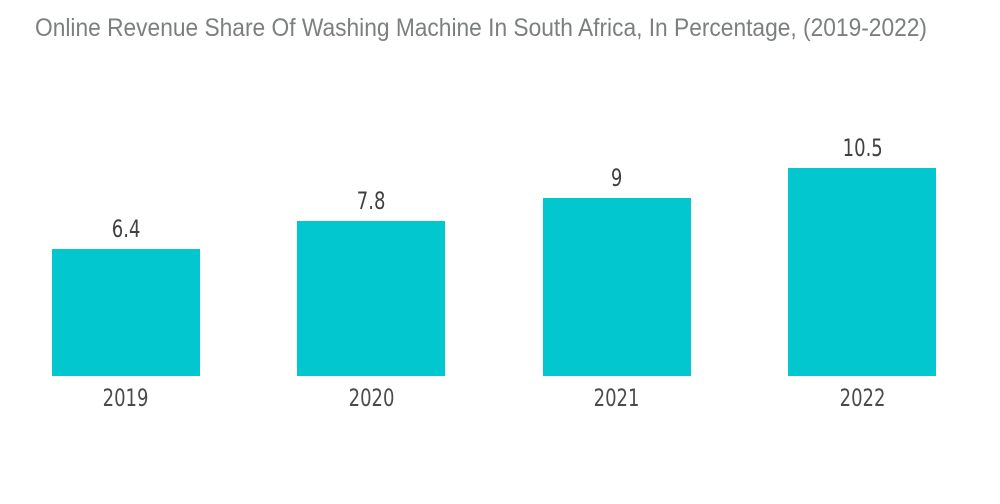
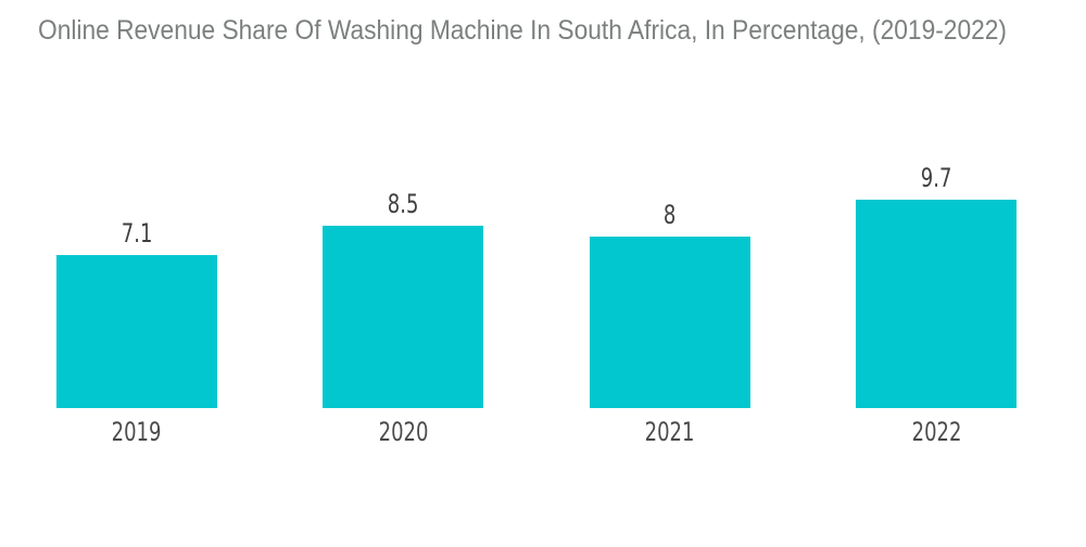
2019: 6.4 -> 7.1
2020: 7.8 -> 8.5
2021: 9 -> 8
2022: 10.5 -> 9.7
